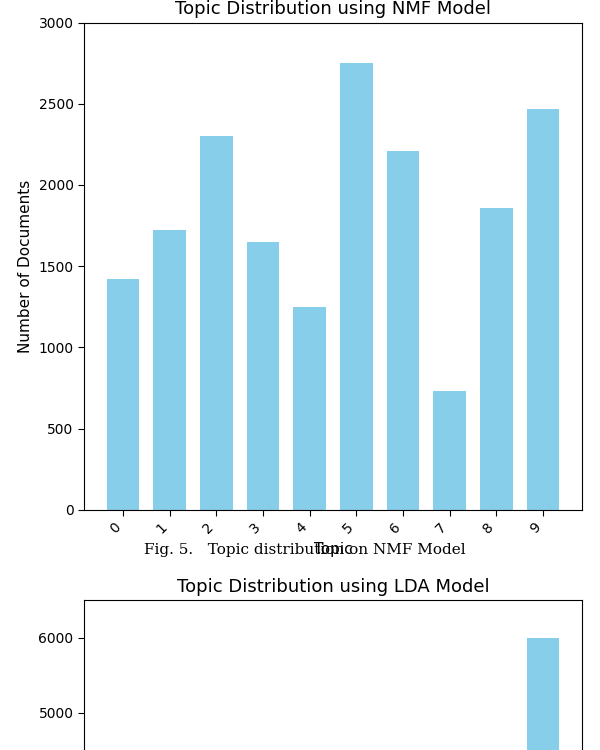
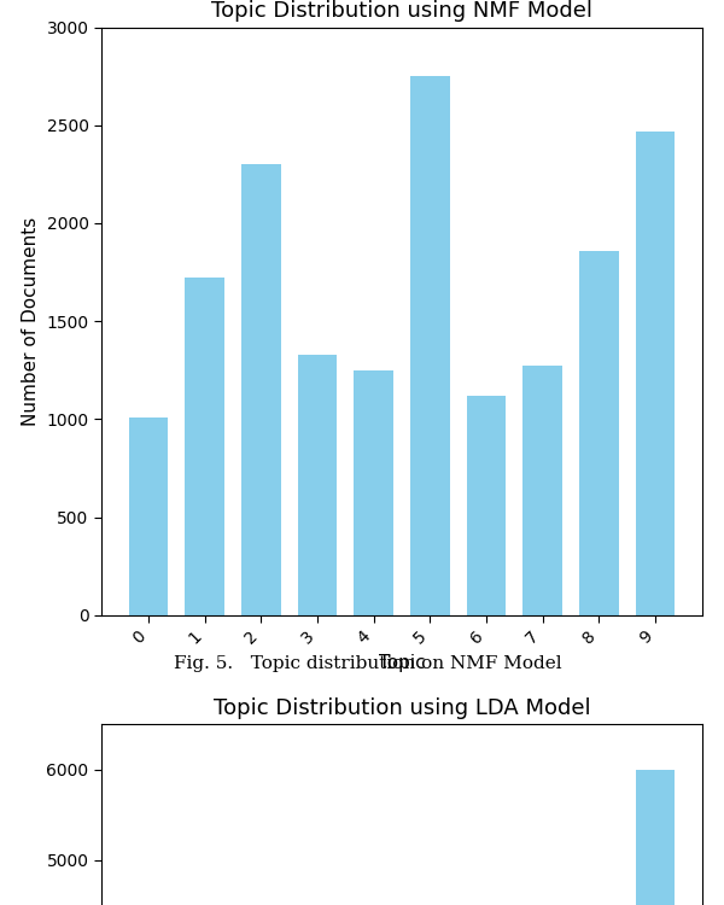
Topic Distribution using NMF Model/0: 1420 -> 1010
Topic Distribution using NMF Model/3: 1650 -> 1330
Topic Distribution using NMF Model/6: 2210 -> 1120
Topic Distribution using NMF Model/7: 730 -> 1270
